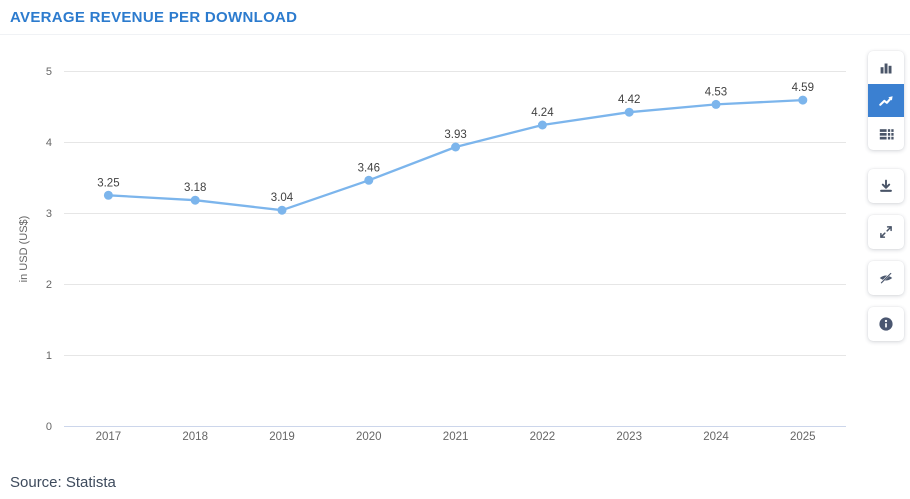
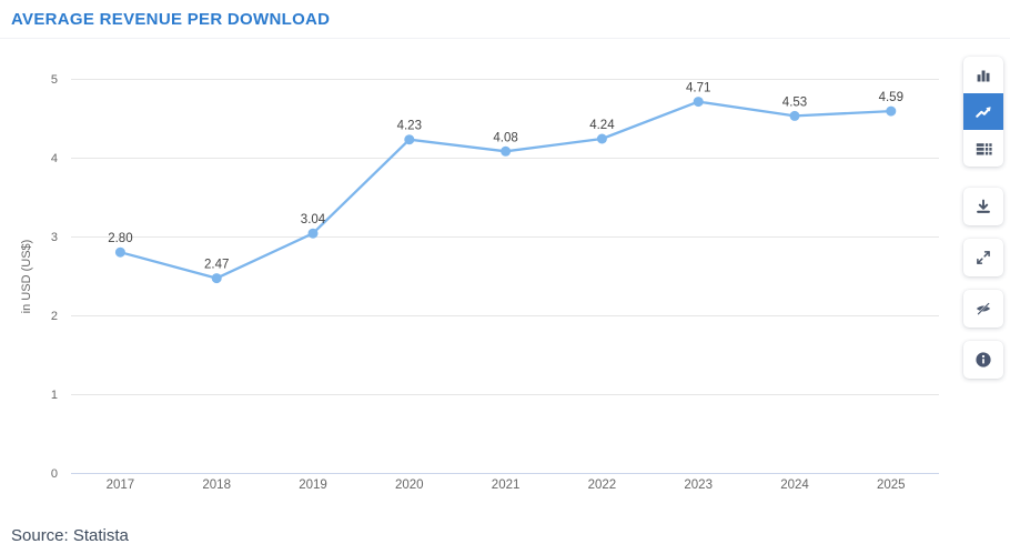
2017: 3.25 -> 2.80
2018: 3.18 -> 2.47
2020: 3.46 -> 4.23
2021: 3.93 -> 4.08
2023: 4.42 -> 4.71
